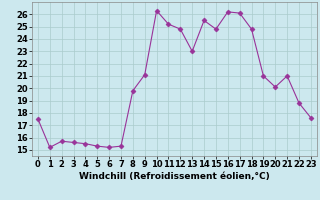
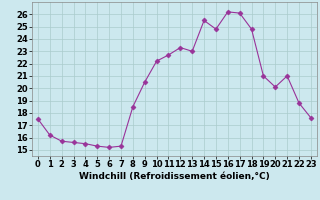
1: 15.2 -> 16.2
8: 19.8 -> 18.5
9: 21.1 -> 20.5
10: 26.3 -> 22.2
11: 25.2 -> 22.7
12: 24.8 -> 23.3
